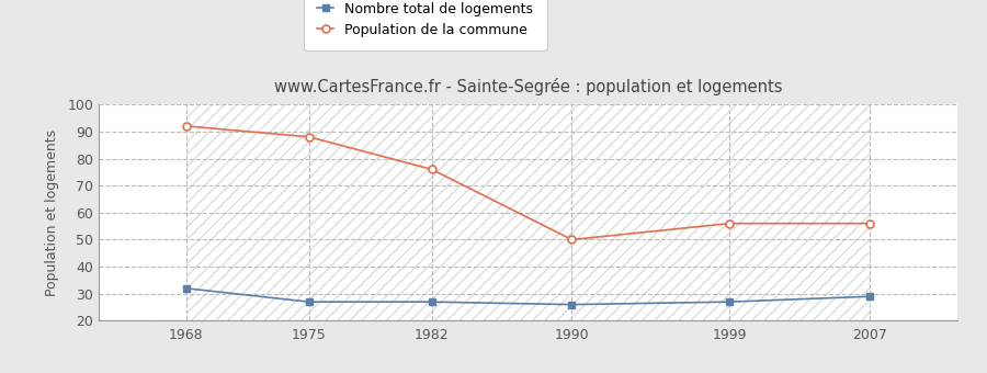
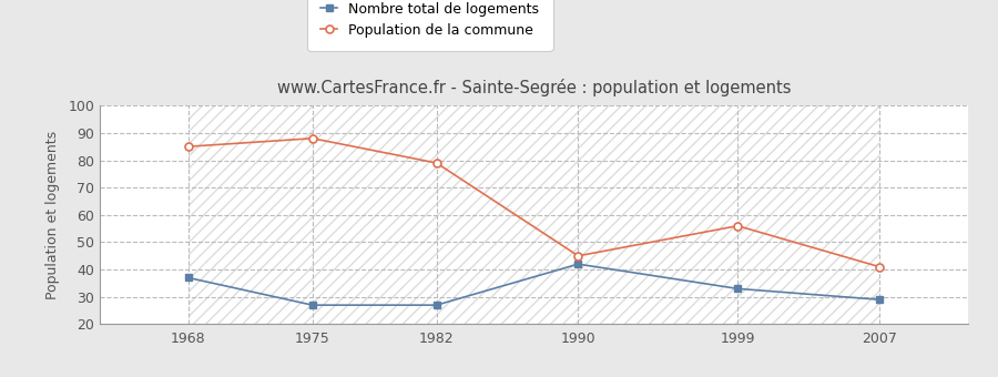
Nombre total de logements/1968: 32 -> 37
Population de la commune/1968: 92 -> 85
Population de la commune/1982: 76 -> 79
Nombre total de logements/1990: 26 -> 42
Population de la commune/1990: 50 -> 45
Nombre total de logements/1999: 27 -> 33
Population de la commune/2007: 56 -> 41
